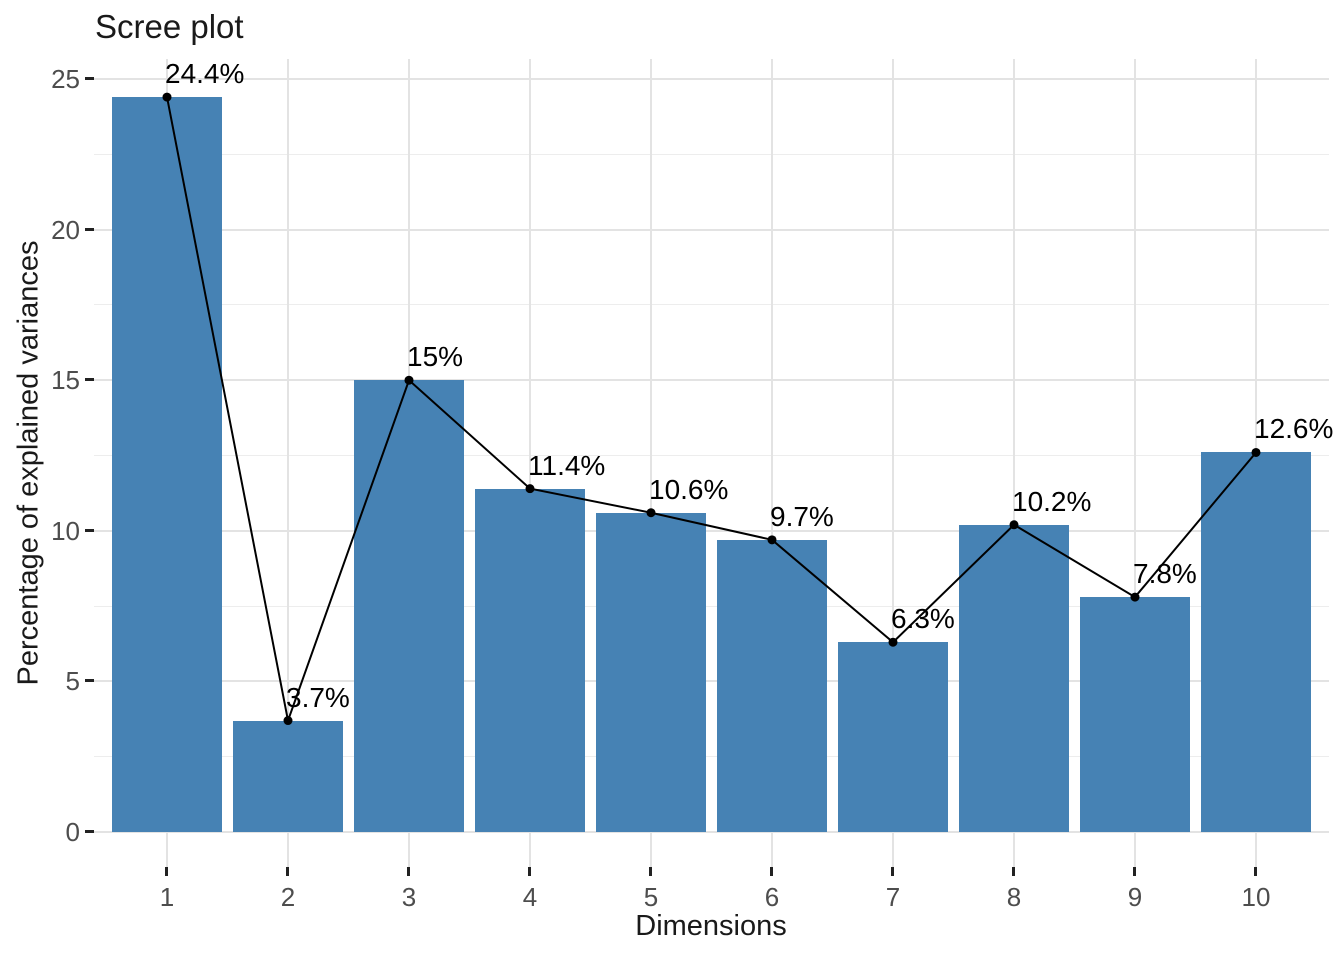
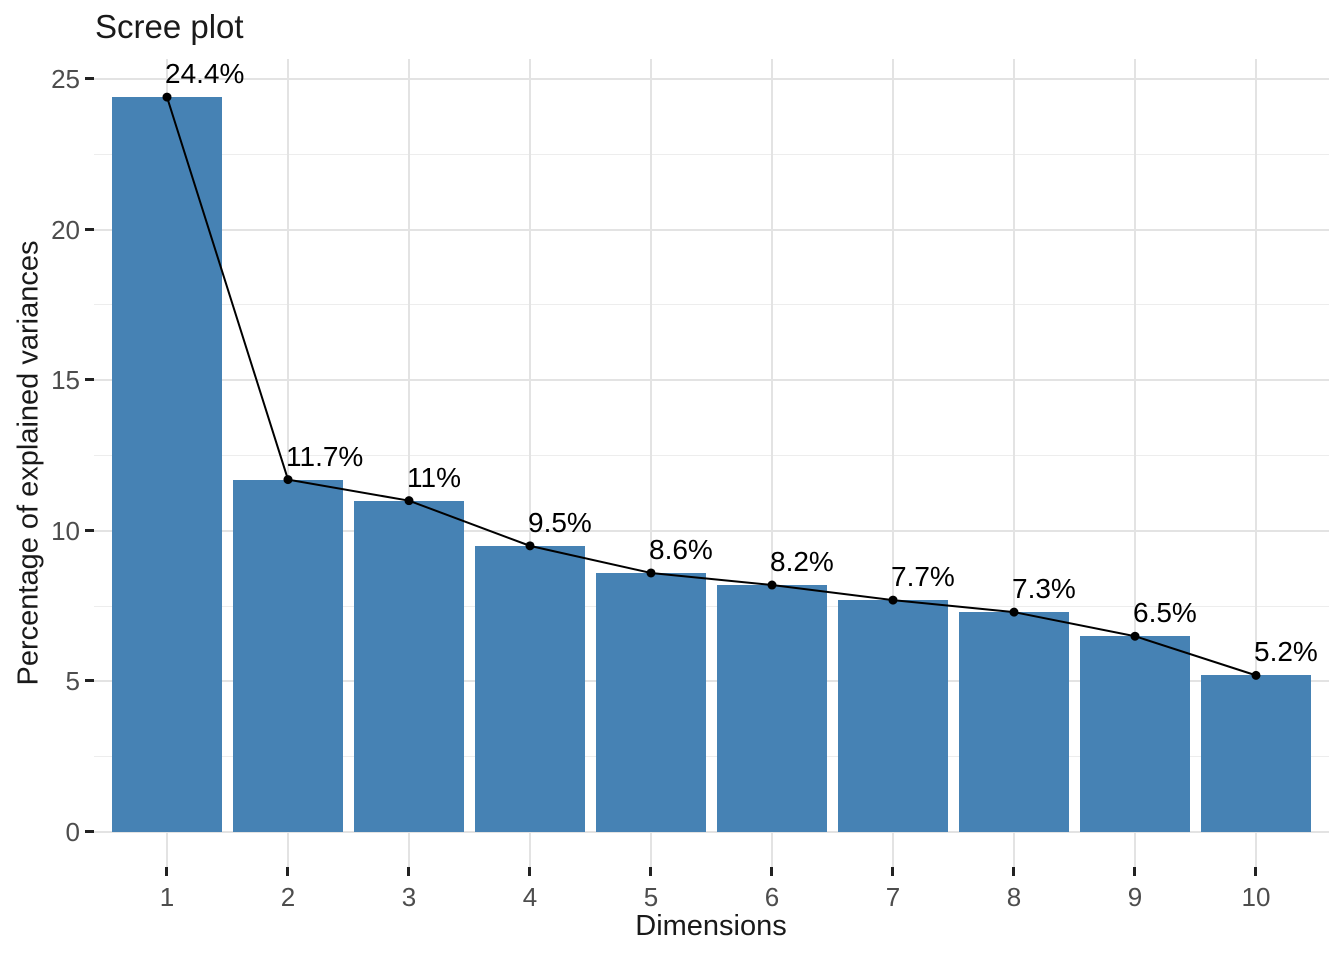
2: 3.7% -> 11.7%
3: 15% -> 11%
4: 11.4% -> 9.5%
5: 10.6% -> 8.6%
6: 9.7% -> 8.2%
7: 6.3% -> 7.7%
8: 10.2% -> 7.3%
9: 7.8% -> 6.5%
10: 12.6% -> 5.2%
